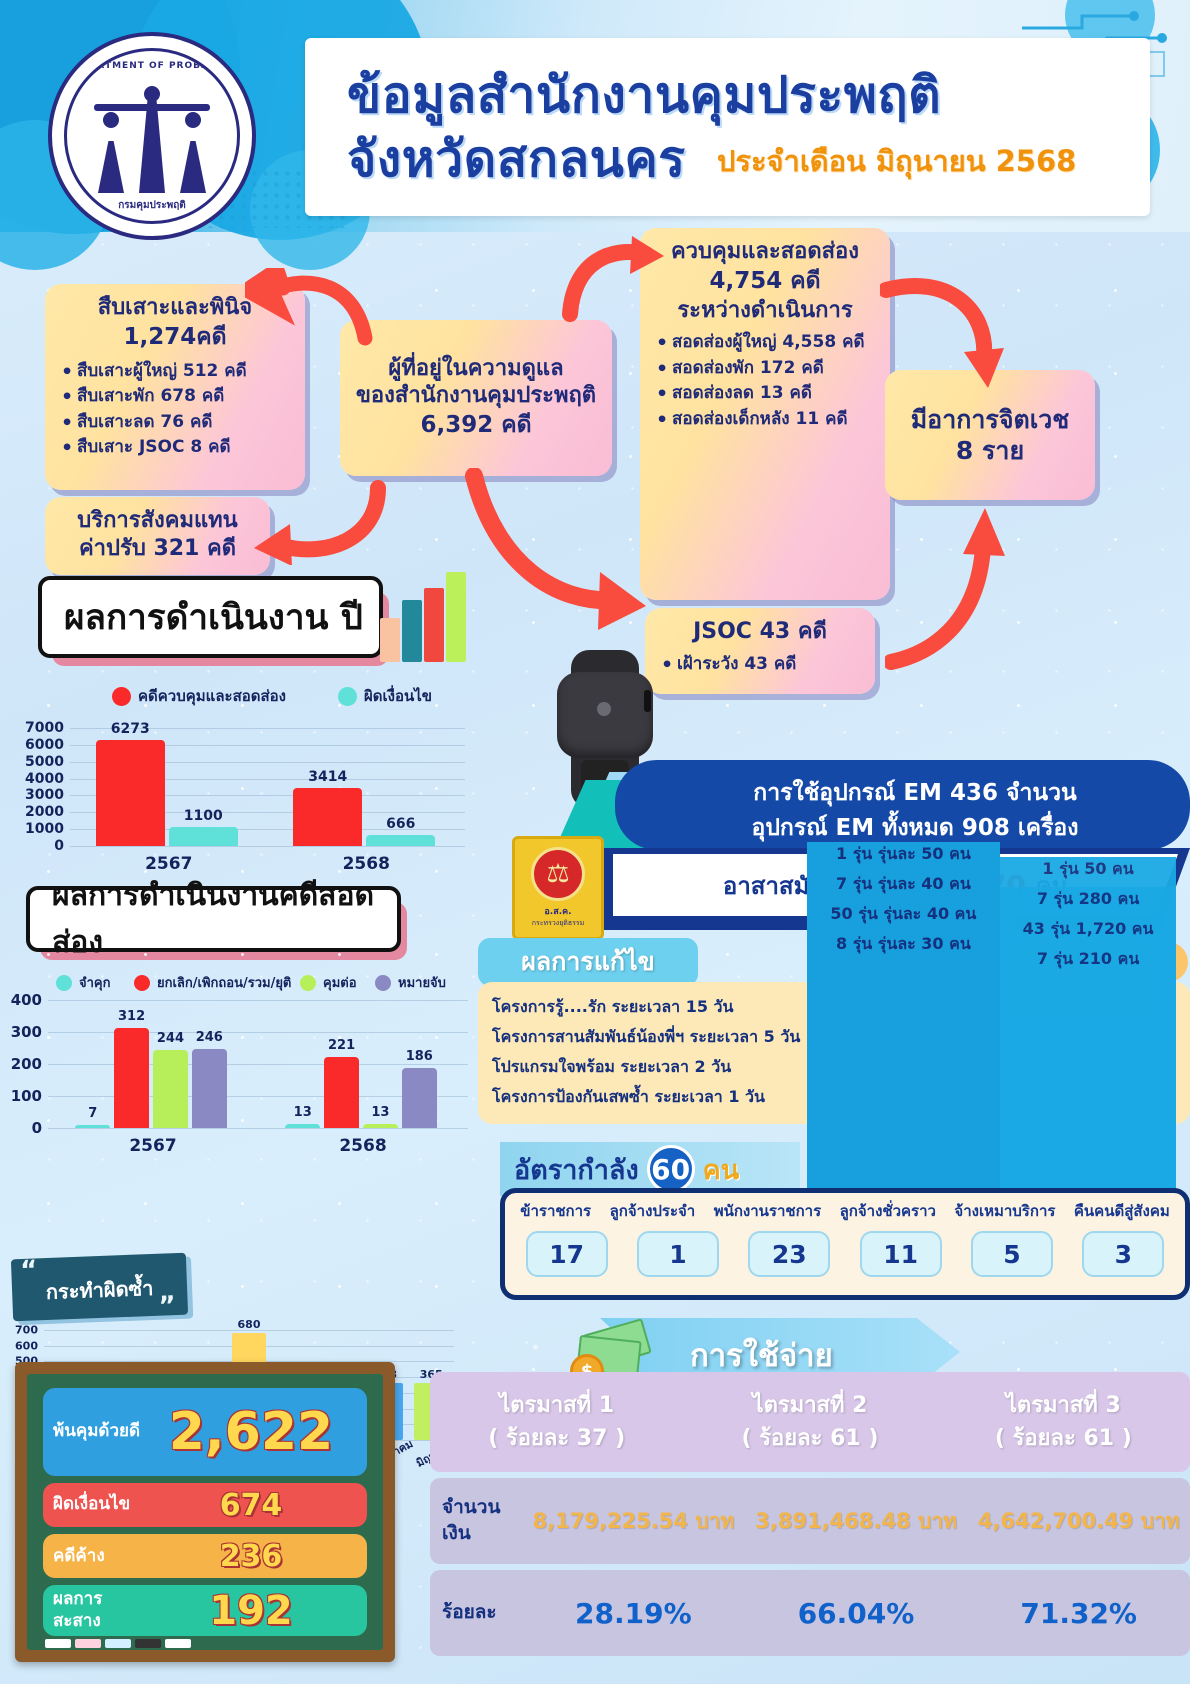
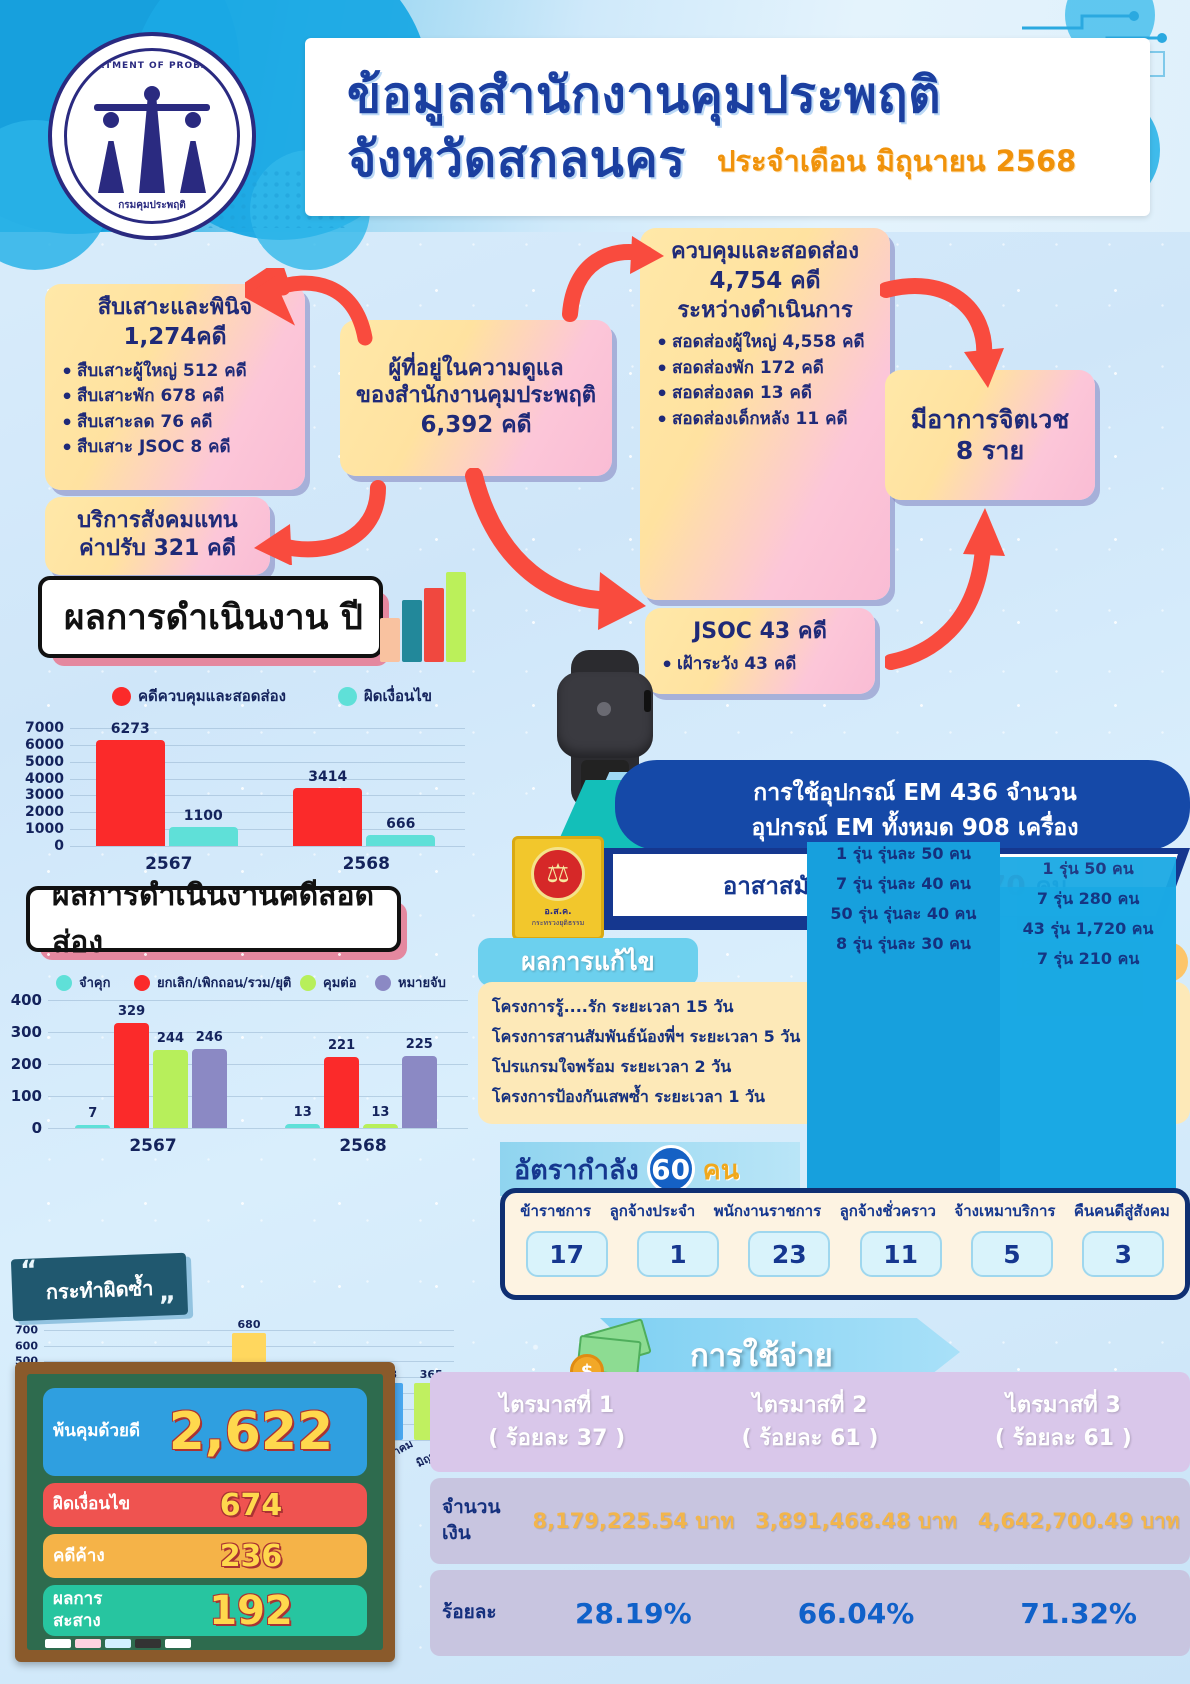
ผลการดำเนินงานคดีสอดส่อง/ยกเลิก/เพิกถอน/รวม/ยุติ/2567: 312 -> 329
ผลการดำเนินงานคดีสอดส่อง/หมายจับ/2568: 186 -> 225
